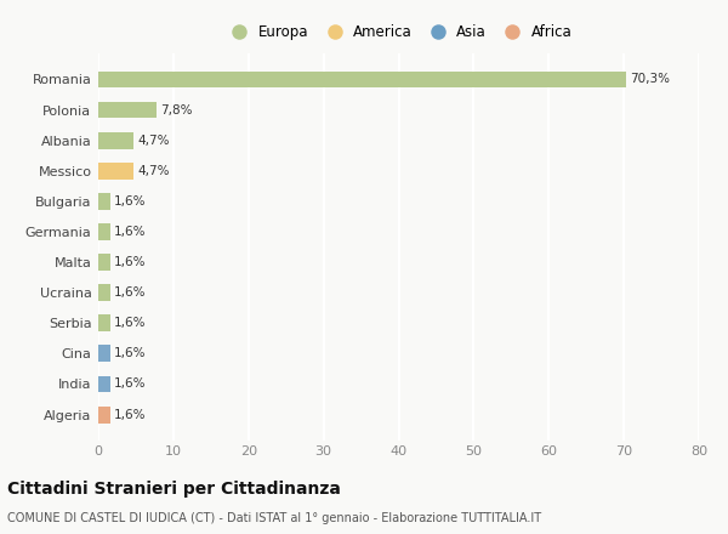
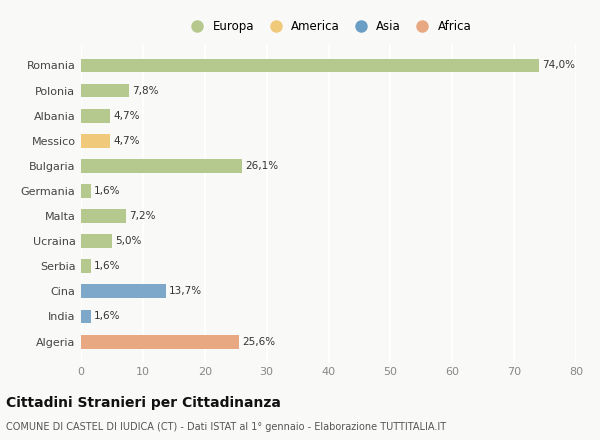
Romania: 70,3% -> 74,0%
Bulgaria: 1,6% -> 26,1%
Malta: 1,6% -> 7,2%
Ucraina: 1,6% -> 5,0%
Cina: 1,6% -> 13,7%
Algeria: 1,6% -> 25,6%
